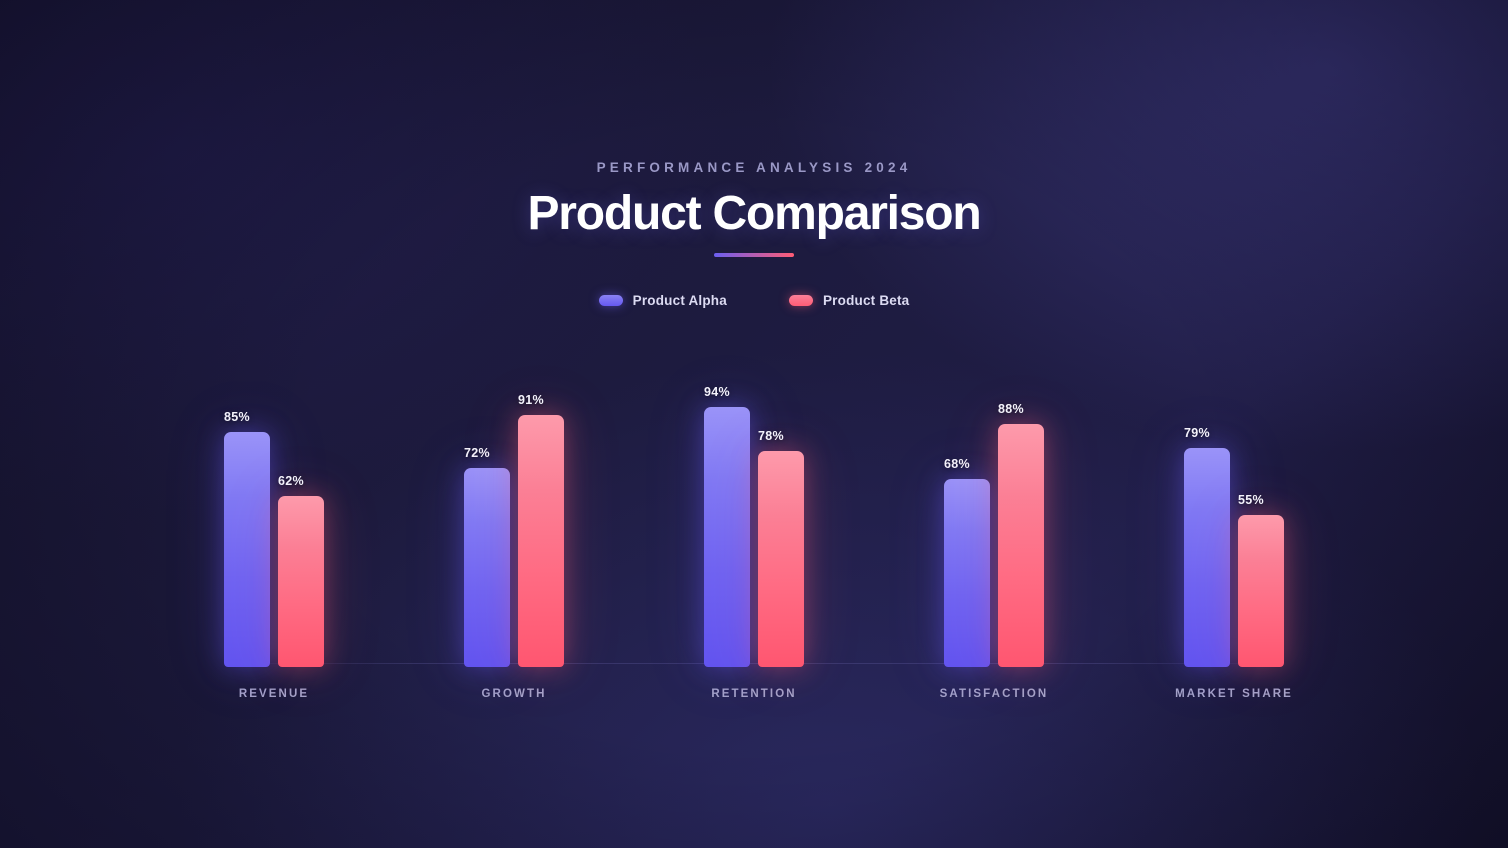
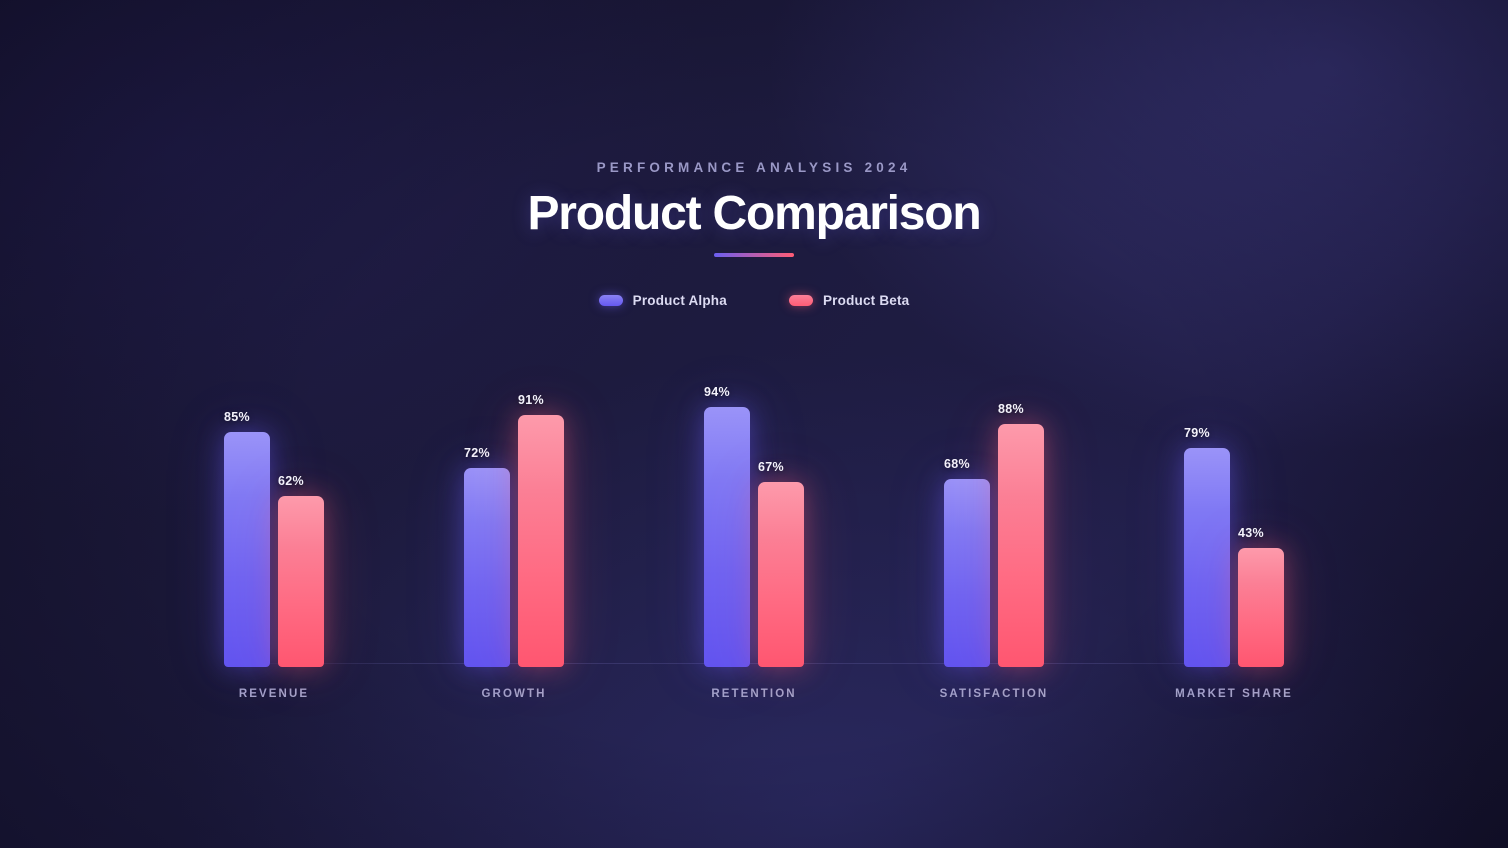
Product Beta/RETENTION: 78% -> 67%
Product Beta/MARKET SHARE: 55% -> 43%
